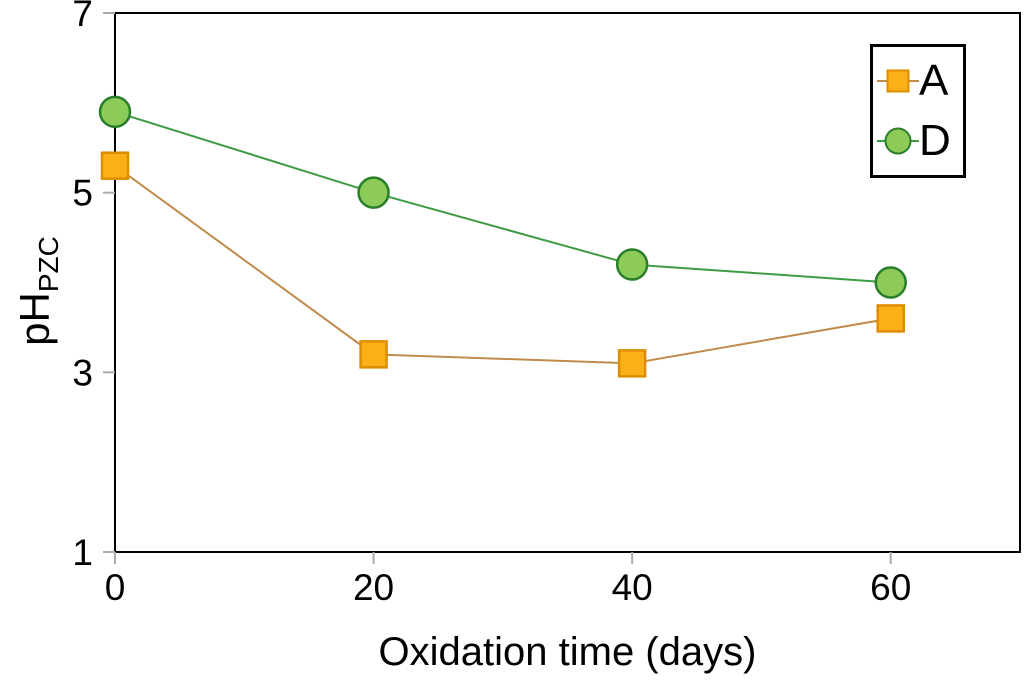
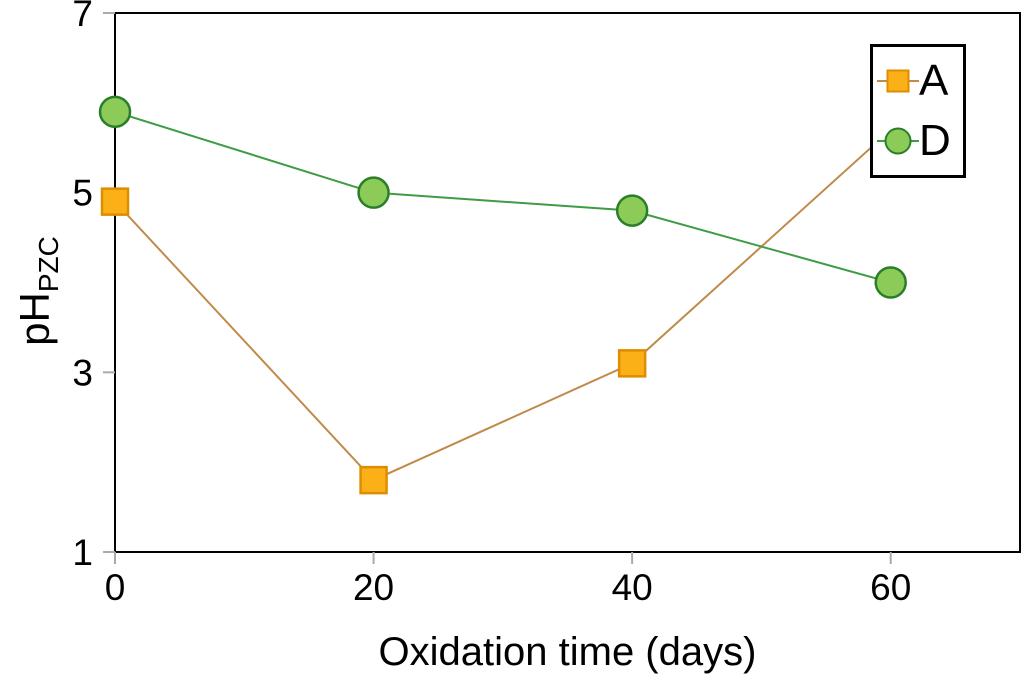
A/0: 5.3 -> 4.9
A/20: 3.2 -> 1.8
D/40: 4.2 -> 4.8
A/60: 3.6 -> 5.7
